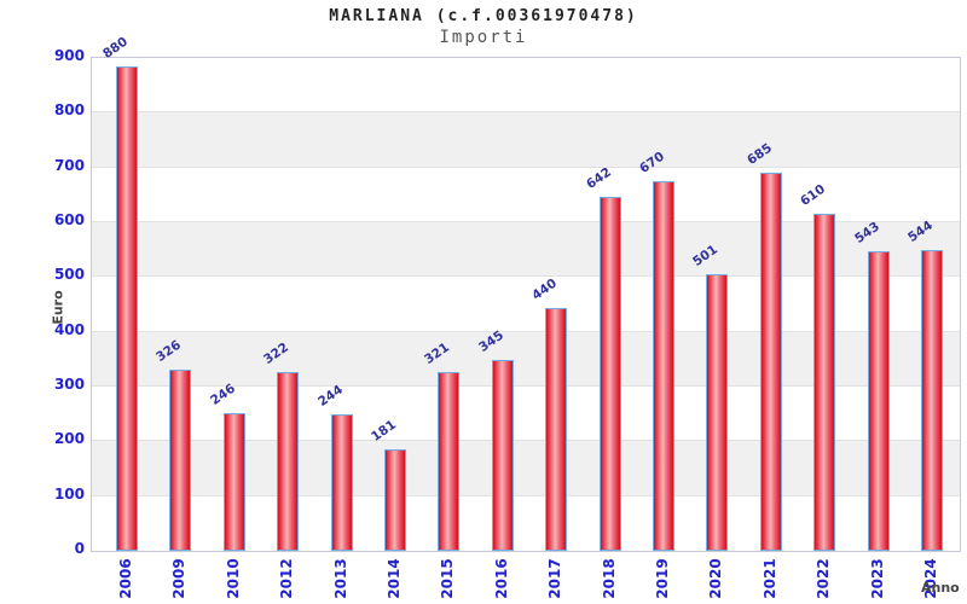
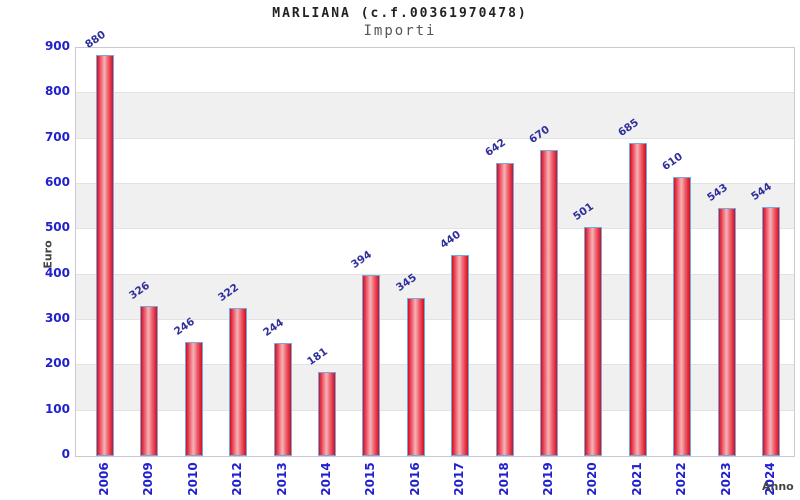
2015: 321 -> 394
